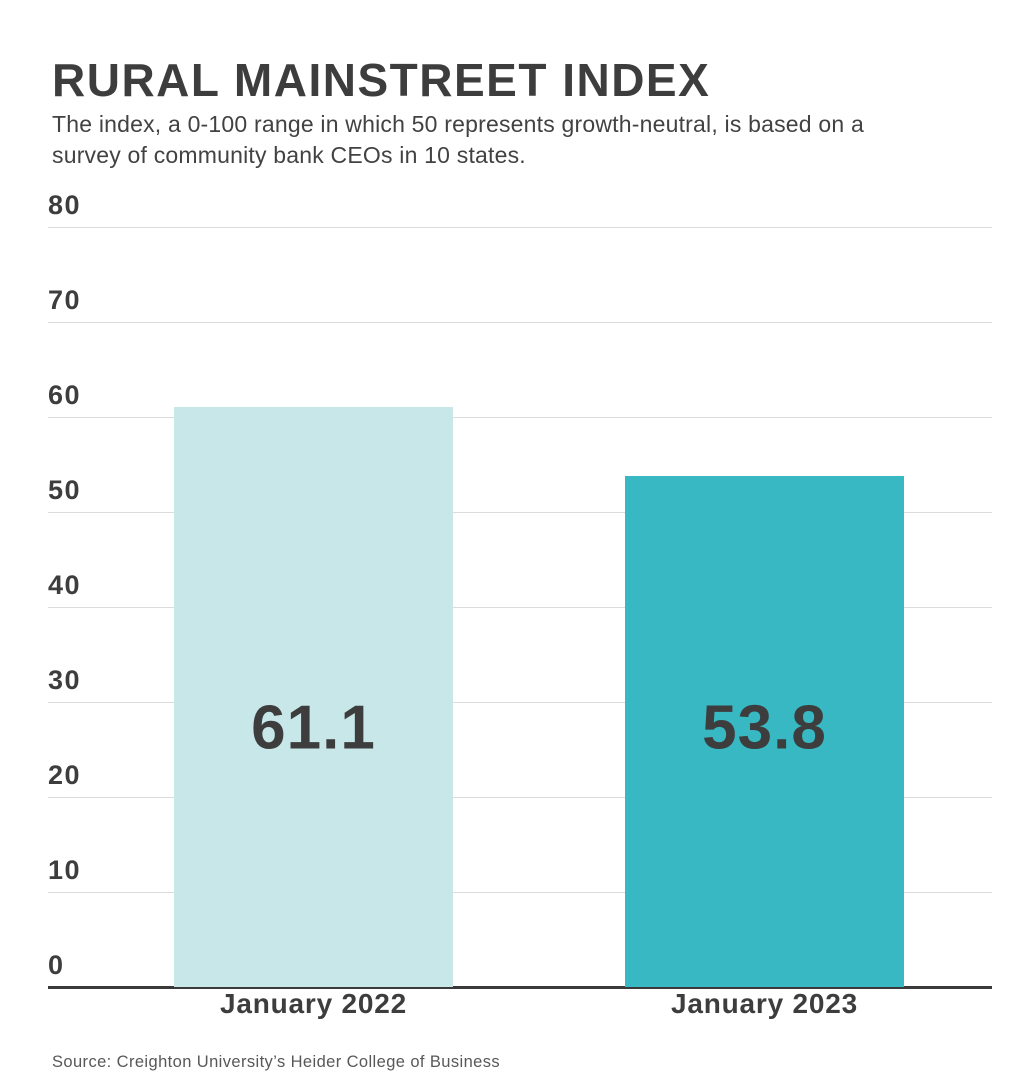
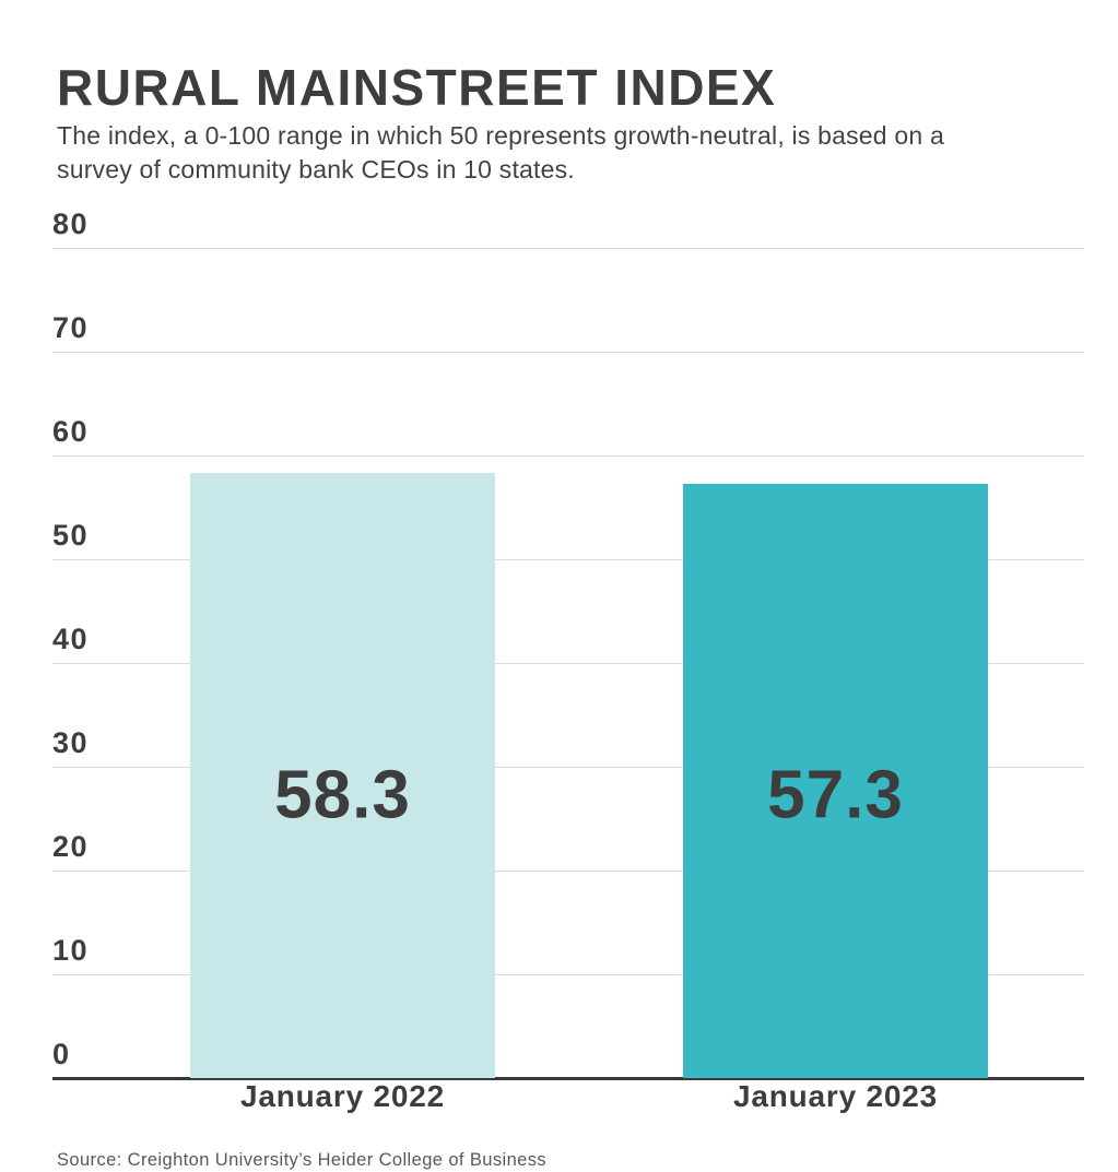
January 2022: 61.1 -> 58.3
January 2023: 53.8 -> 57.3
